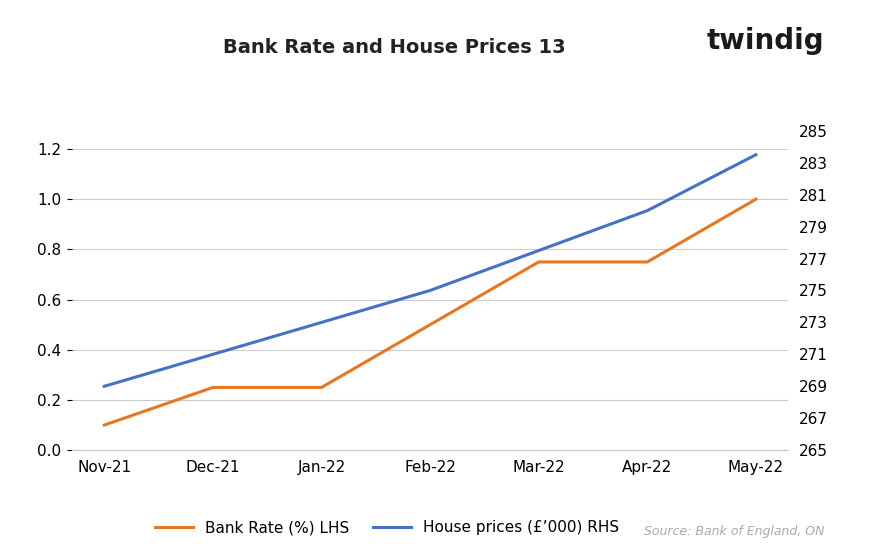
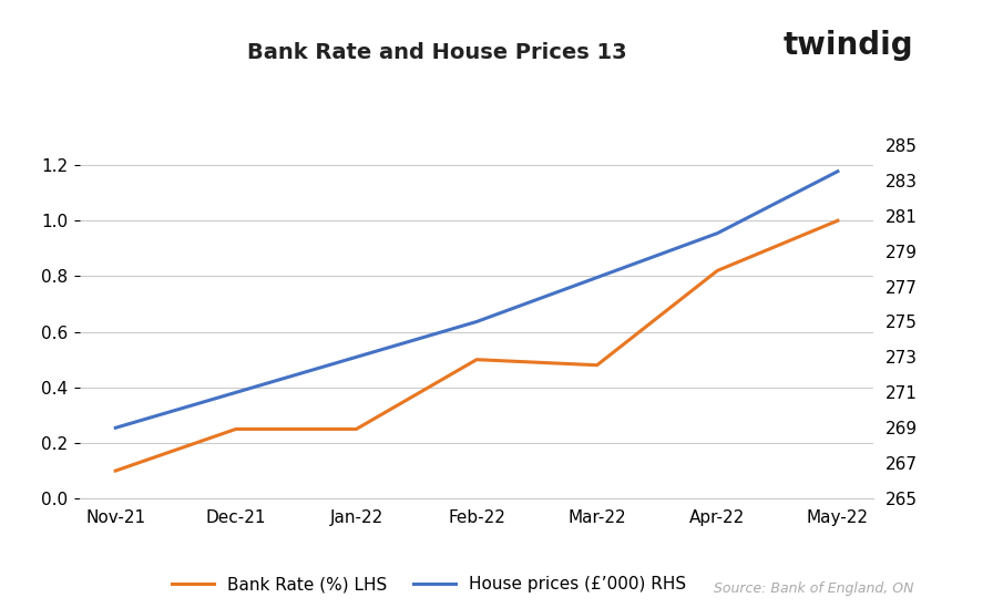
Bank Rate (%) LHS/Mar-22: 0.75 -> 0.48
Bank Rate (%) LHS/Apr-22: 0.75 -> 0.82
